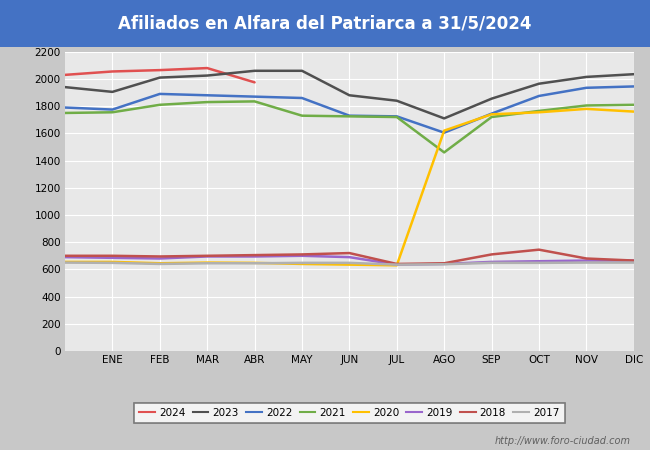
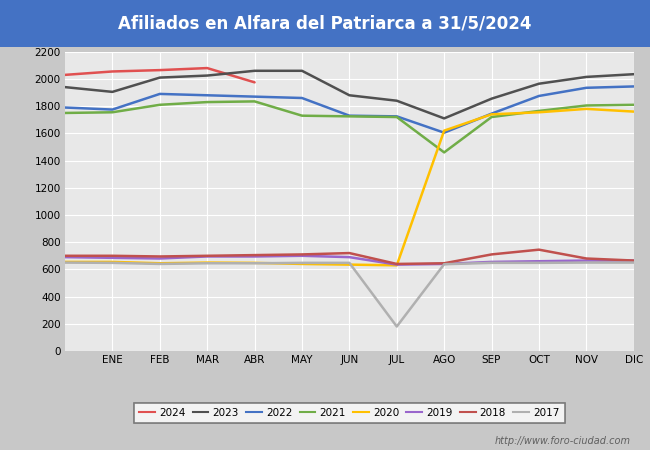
2017/JUL: 640 -> 180
